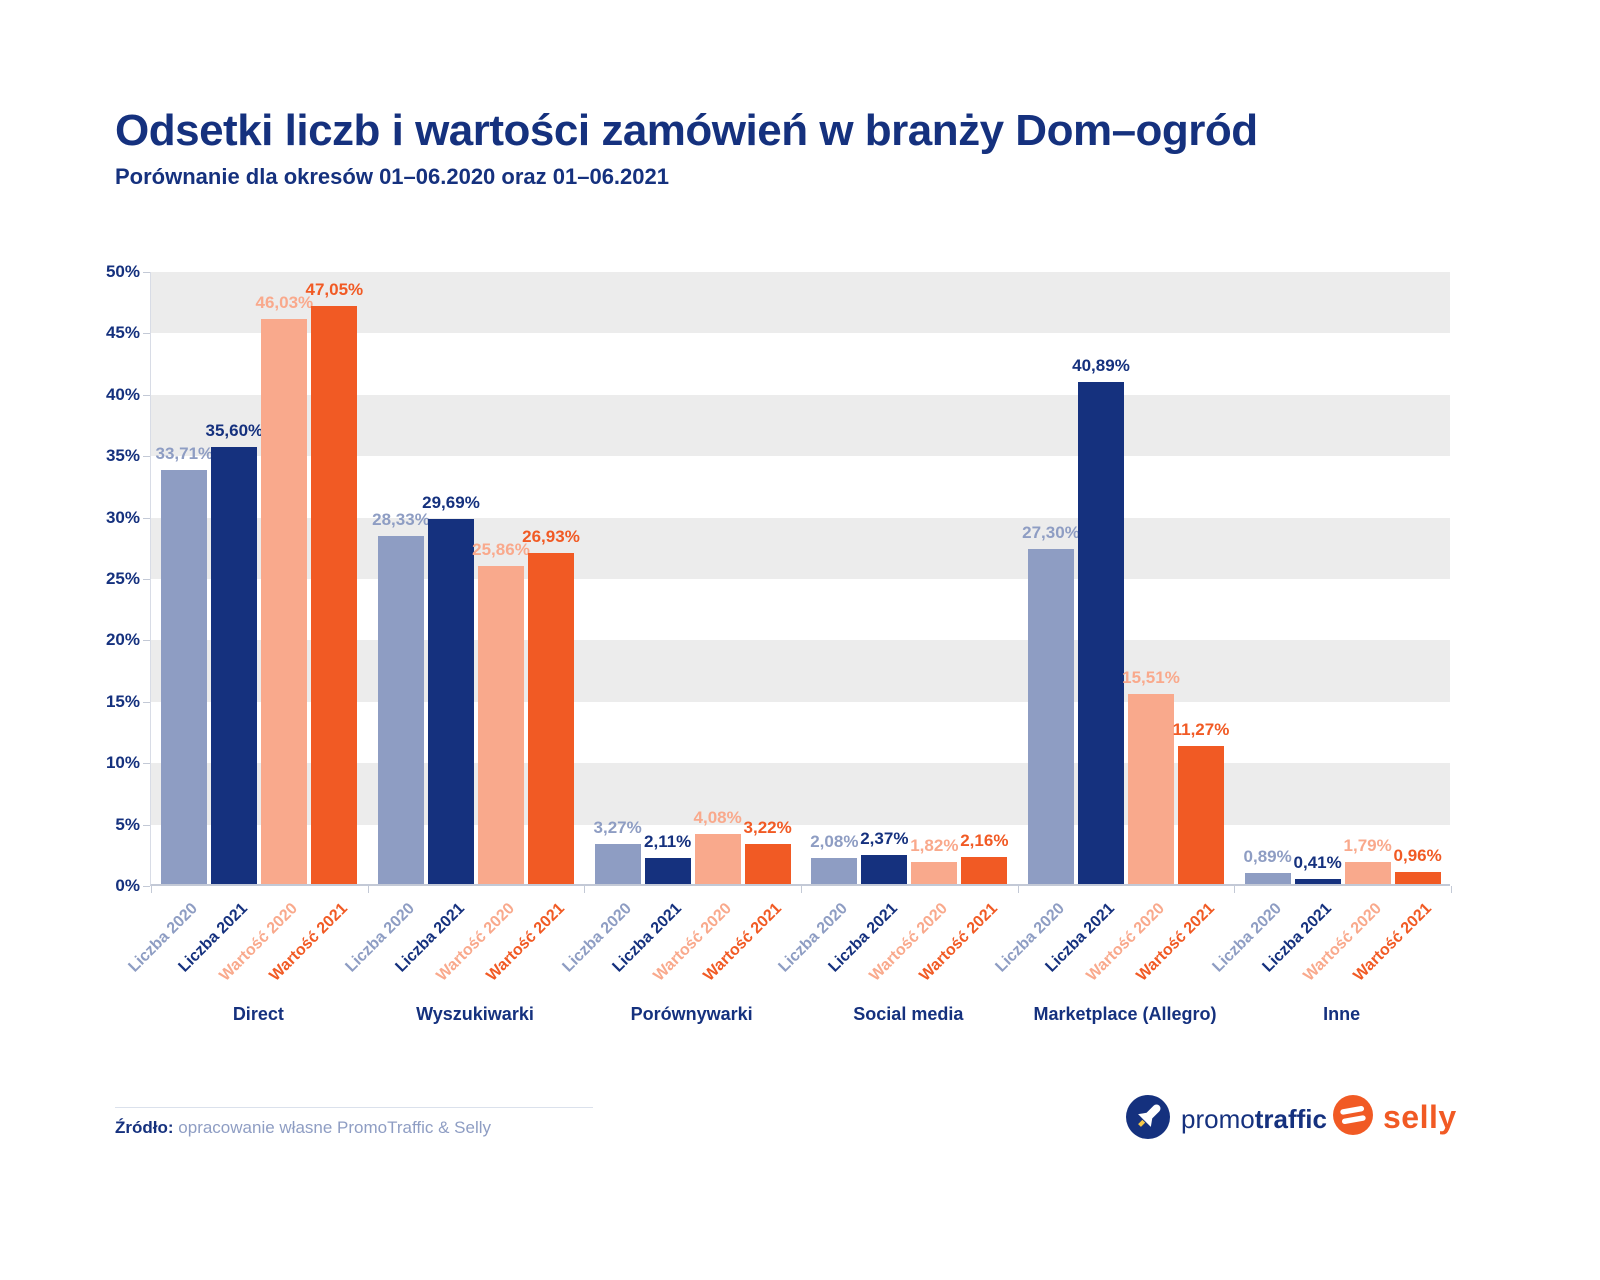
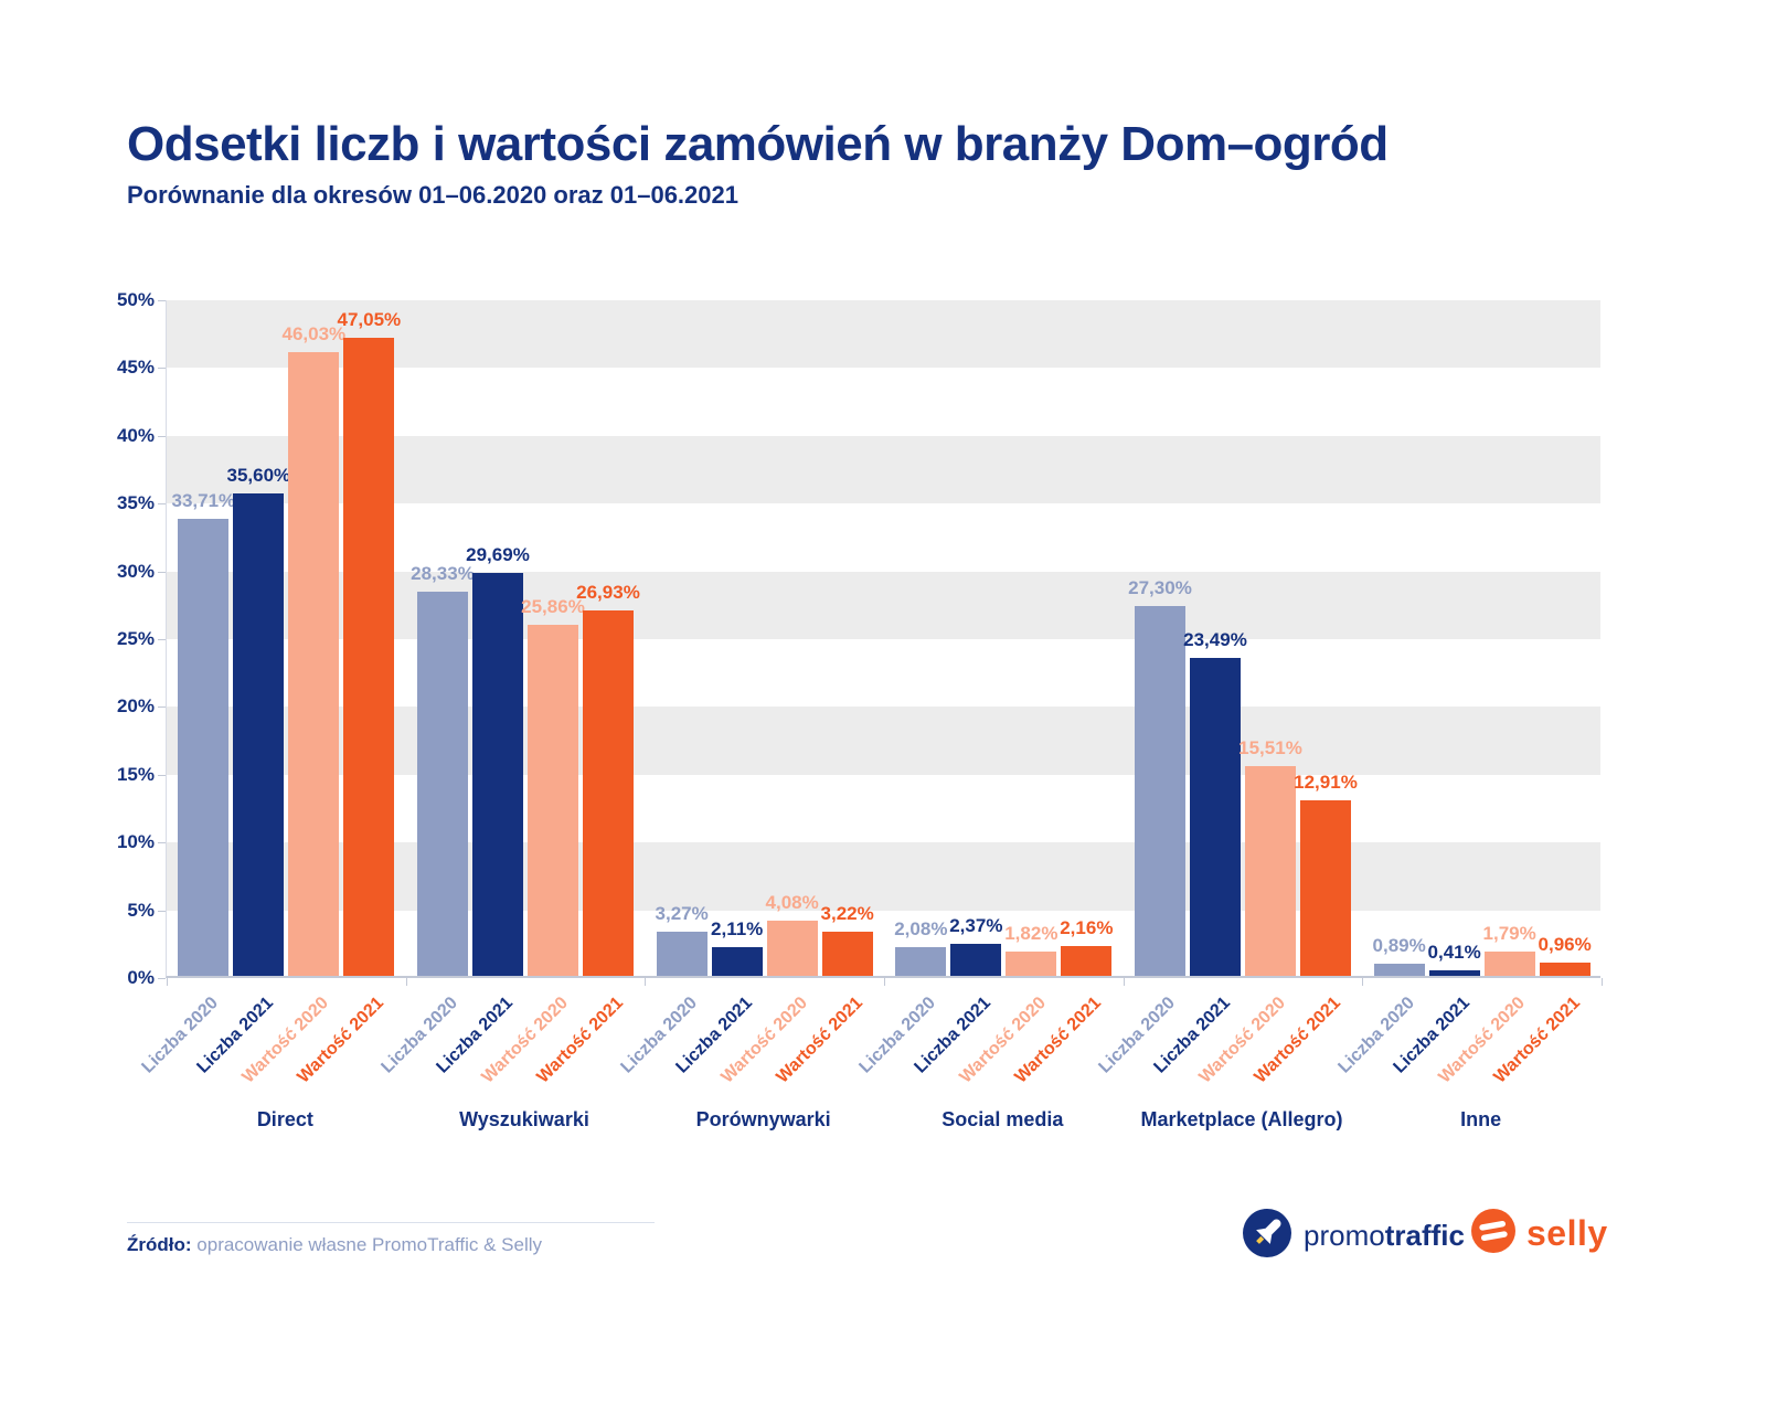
Liczba 2021/Marketplace (Allegro): 40,89% -> 23,49%
Wartość 2021/Marketplace (Allegro): 11,27% -> 12,91%
